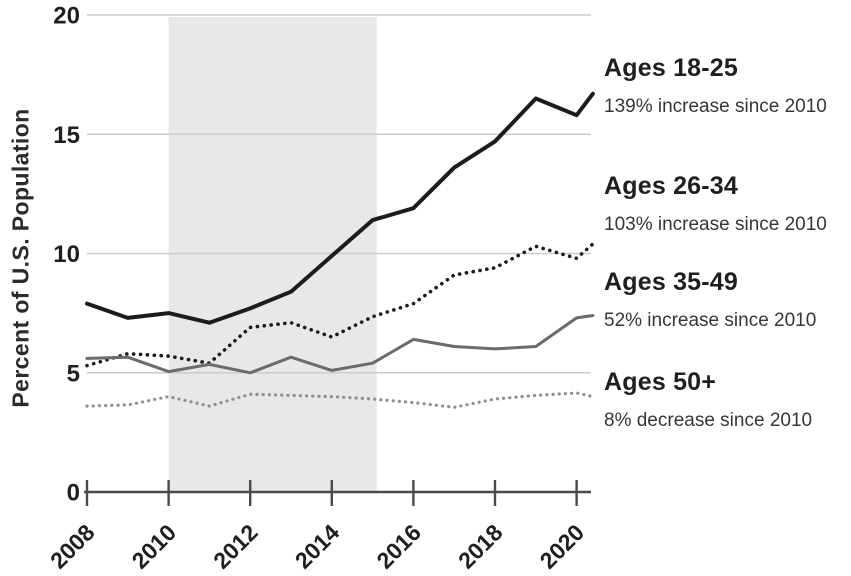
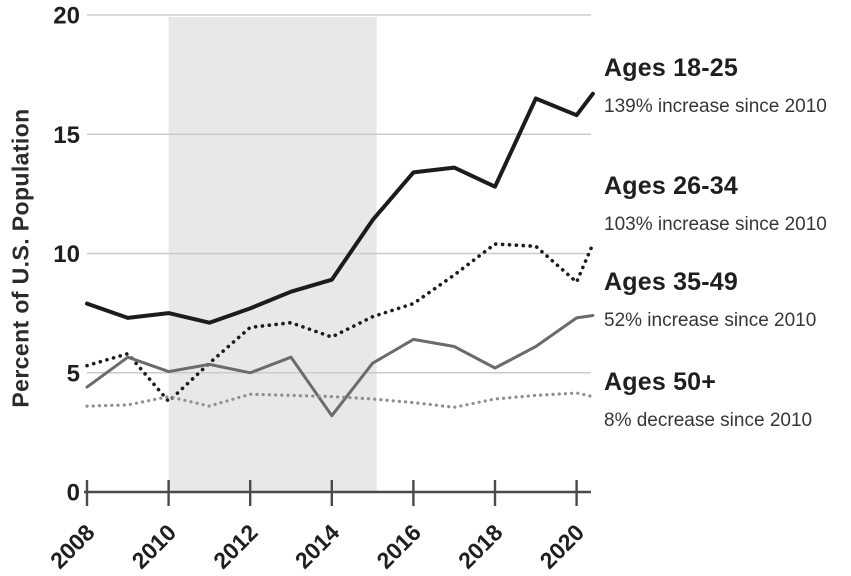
Ages 35-49/2008: 5.6 -> 4.4
Ages 26-34/2010: 5.7 -> 3.8
Ages 18-25/2014: 9.9 -> 8.9
Ages 35-49/2014: 5.1 -> 3.2
Ages 18-25/2016: 11.9 -> 13.4
Ages 18-25/2018: 14.7 -> 12.8
Ages 26-34/2018: 9.4 -> 10.4
Ages 35-49/2018: 6.0 -> 5.2
Ages 26-34/2020: 9.8 -> 8.8
